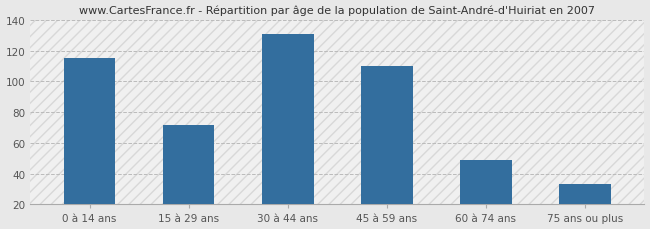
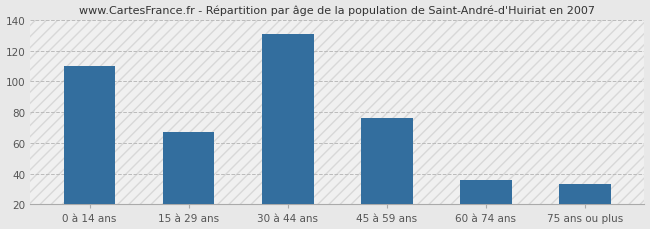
0 à 14 ans: 115 -> 110
15 à 29 ans: 72 -> 67
45 à 59 ans: 110 -> 76
60 à 74 ans: 49 -> 36
